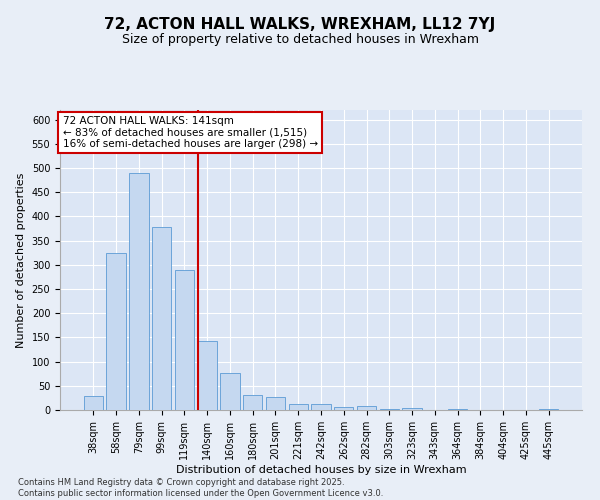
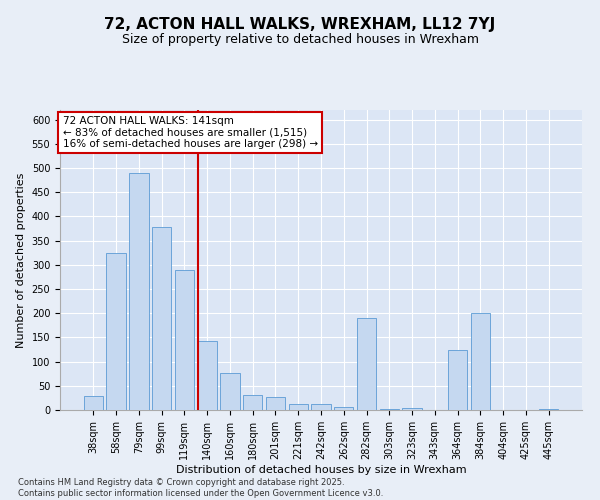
282sqm: 8 -> 190
364sqm: 2 -> 125
384sqm: 1 -> 200
